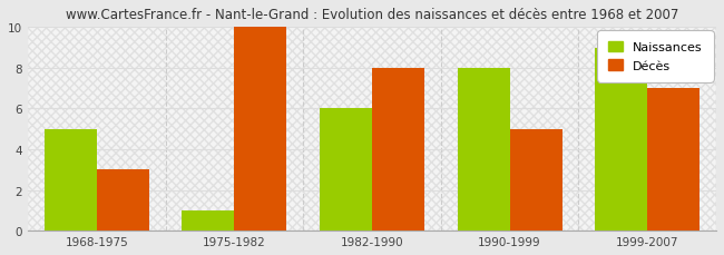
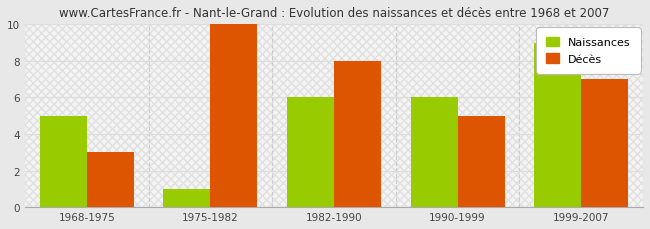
Naissances/1990-1999: 8 -> 6
